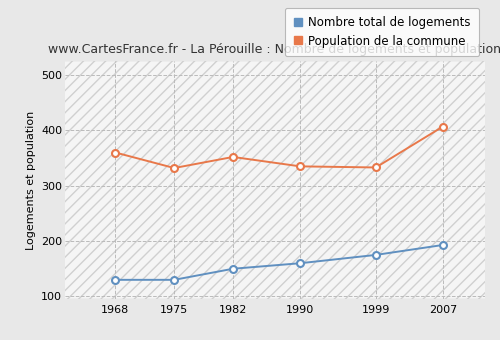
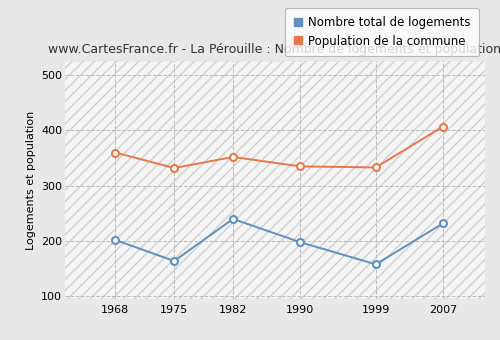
Nombre total de logements/1968: 130 -> 202
Nombre total de logements/1975: 130 -> 164
Nombre total de logements/1982: 150 -> 240
Nombre total de logements/1990: 160 -> 198
Nombre total de logements/1999: 175 -> 158
Nombre total de logements/2007: 193 -> 232
